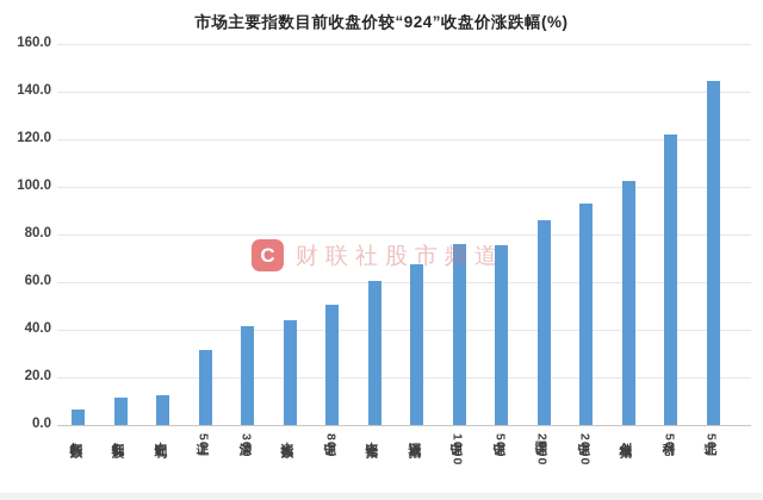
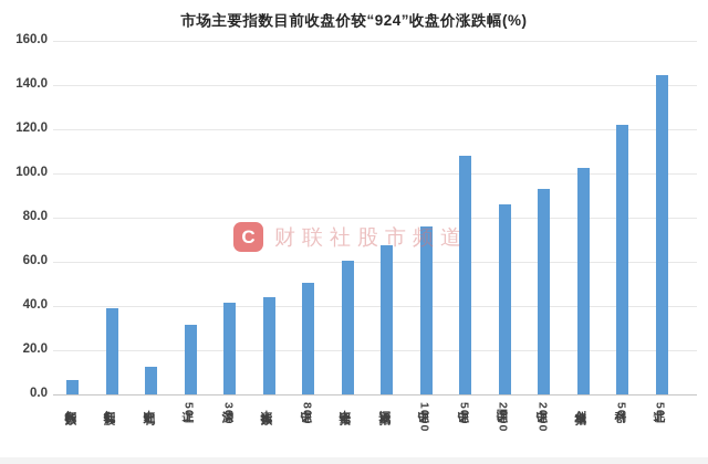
红利低波: 11 -> 39
中证500: 76 -> 108
